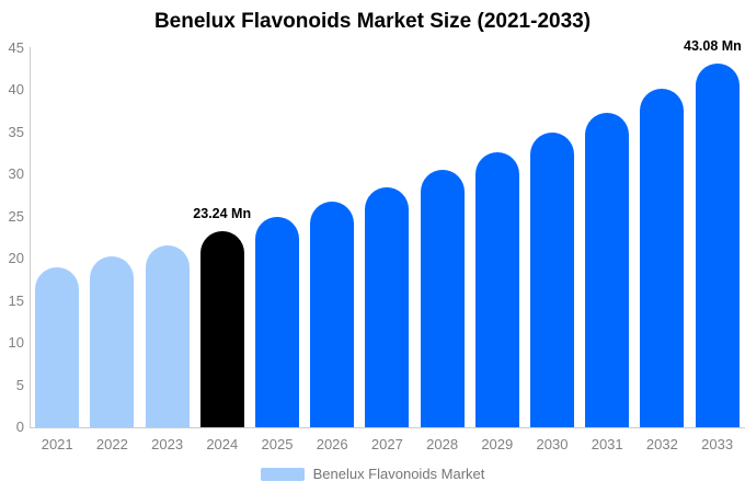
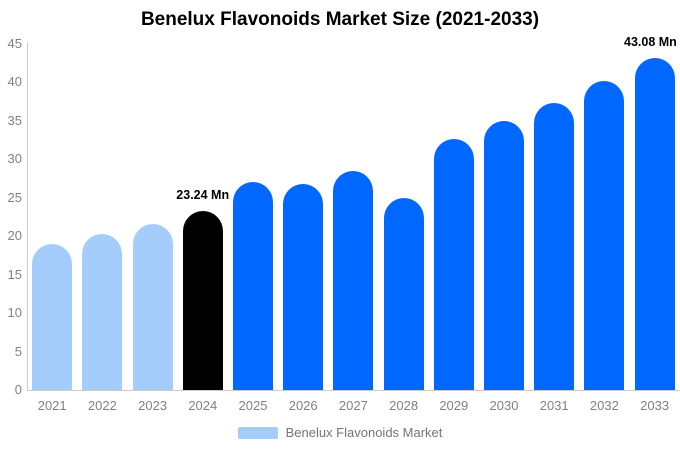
2025: 25 -> 27
2028: 30 -> 25
